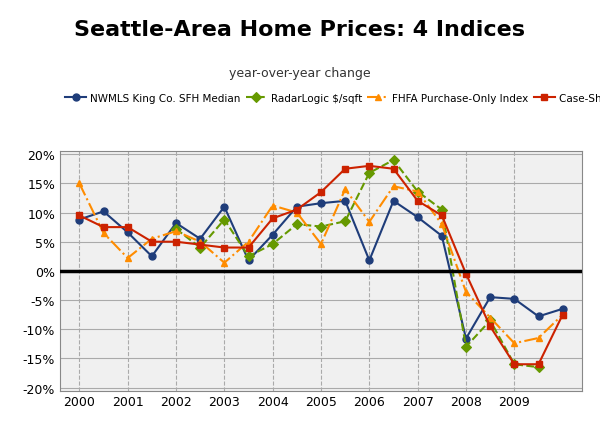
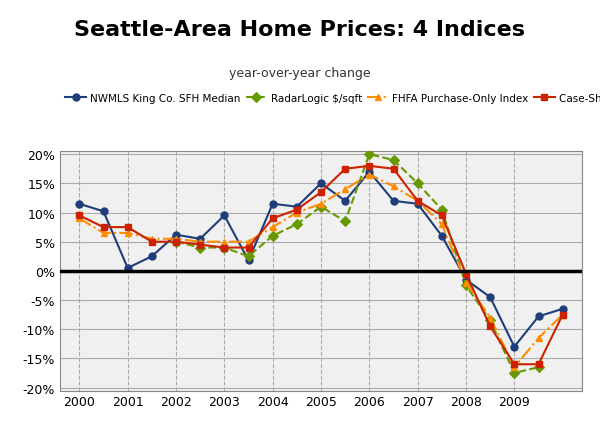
NWMLS King Co. SFH Median/2000: 8.8% -> 11.5%
FHFA Purchase-Only Index/2000: 15.0% -> 9.0%
NWMLS King Co. SFH Median/2001: 6.6% -> 0.5%
FHFA Purchase-Only Index/2001: 2.2% -> 6.5%
NWMLS King Co. SFH Median/2002: 8.2% -> 6.2%
RadarLogic $/sqft/2002: 7.2% -> 5.0%
FHFA Purchase-Only Index/2002: 6.8% -> 5.5%
NWMLS King Co. SFH Median/2003: 11.0% -> 9.5%
RadarLogic $/sqft/2003: 8.8% -> 4.0%
FHFA Purchase-Only Index/2003: 1.4% -> 5.0%
NWMLS King Co. SFH Median/2004: 6.2% -> 11.5%
RadarLogic $/sqft/2004: 4.6% -> 6.0%
FHFA Purchase-Only Index/2004: 11.2% -> 7.5%
NWMLS King Co. SFH Median/2005: 11.6% -> 15.0%
RadarLogic $/sqft/2005: 7.6% -> 11.0%
FHFA Purchase-Only Index/2005: 4.6% -> 11.5%
NWMLS King Co. SFH Median/2006: 1.8% -> 17.0%
RadarLogic $/sqft/2006: 16.8% -> 20.0%
FHFA Purchase-Only Index/2006: 8.4% -> 16.5%
NWMLS King Co. SFH Median/2007: 9.2% -> 11.5%
RadarLogic $/sqft/2007: 13.6% -> 15.0%
FHFA Purchase-Only Index/2007: 13.6% -> 12.0%
NWMLS King Co. SFH Median/2008: -11.6% -> -1.5%
RadarLogic $/sqft/2008: -13.0% -> -2.5%
FHFA Purchase-Only Index/2008: -3.6% -> -2.0%
NWMLS King Co. SFH Median/2009: -4.8% -> -13.0%
RadarLogic $/sqft/2009: -16.0% -> -17.5%
FHFA Purchase-Only Index/2009: -12.4% -> -16.5%
